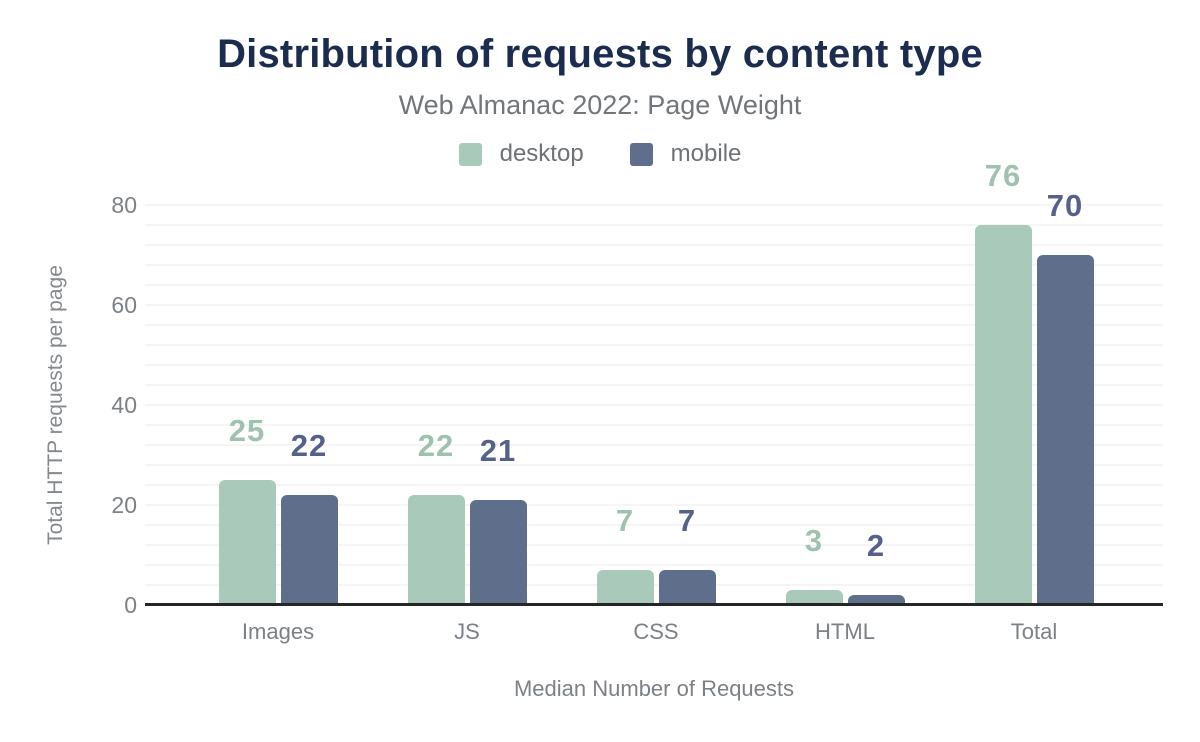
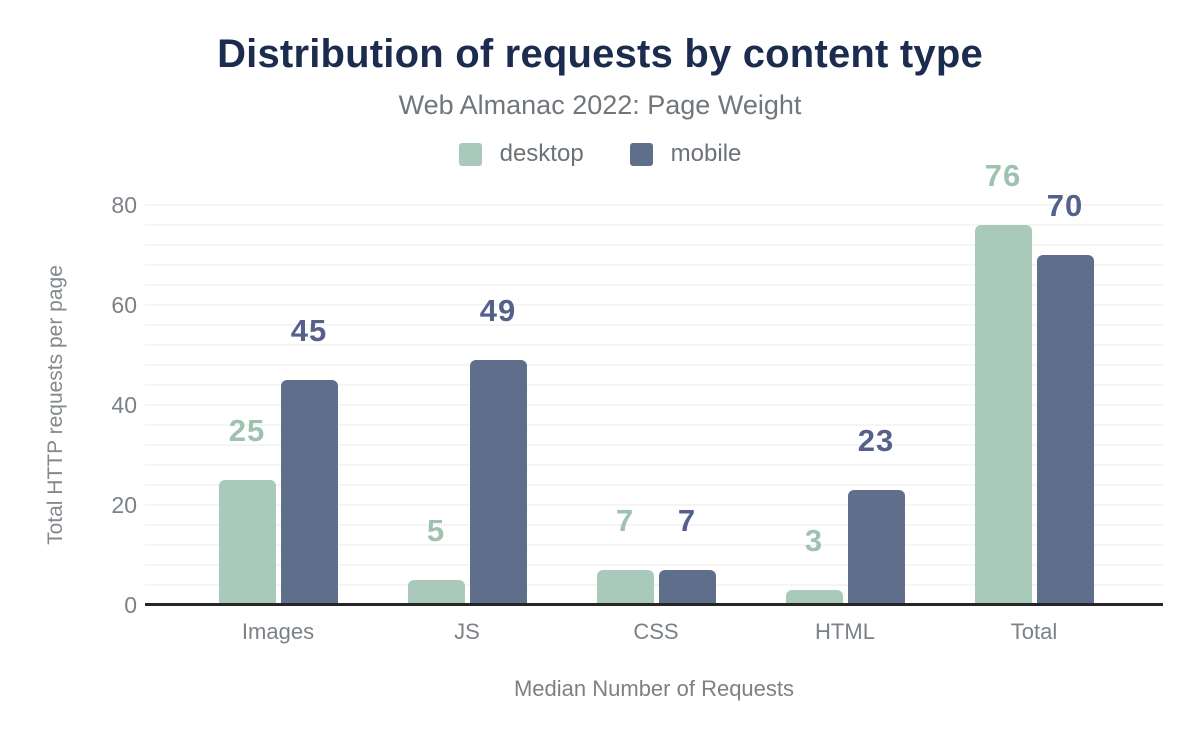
mobile/Images: 22 -> 45
desktop/JS: 22 -> 5
mobile/JS: 21 -> 49
mobile/HTML: 2 -> 23
